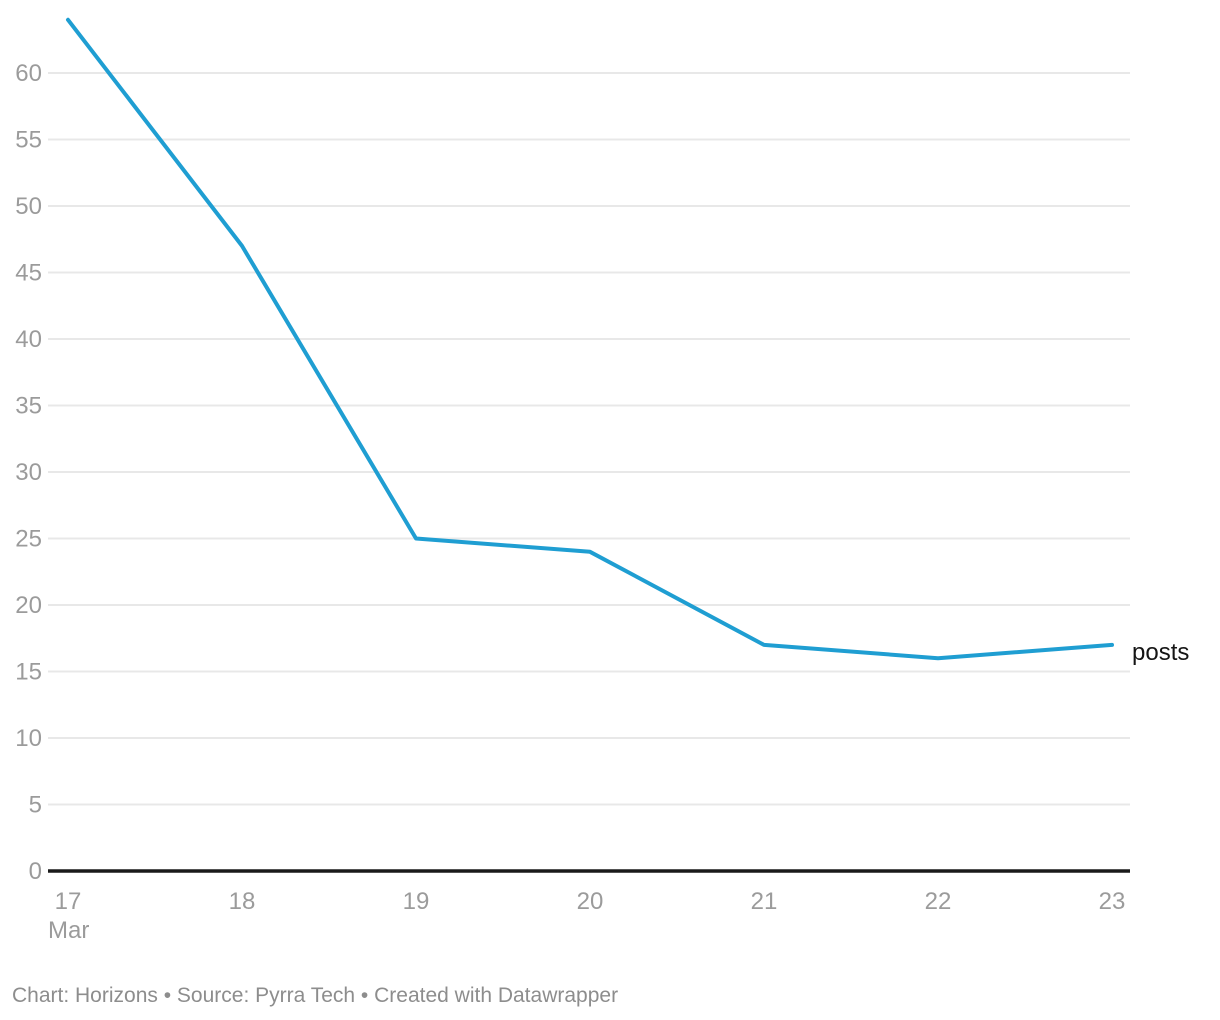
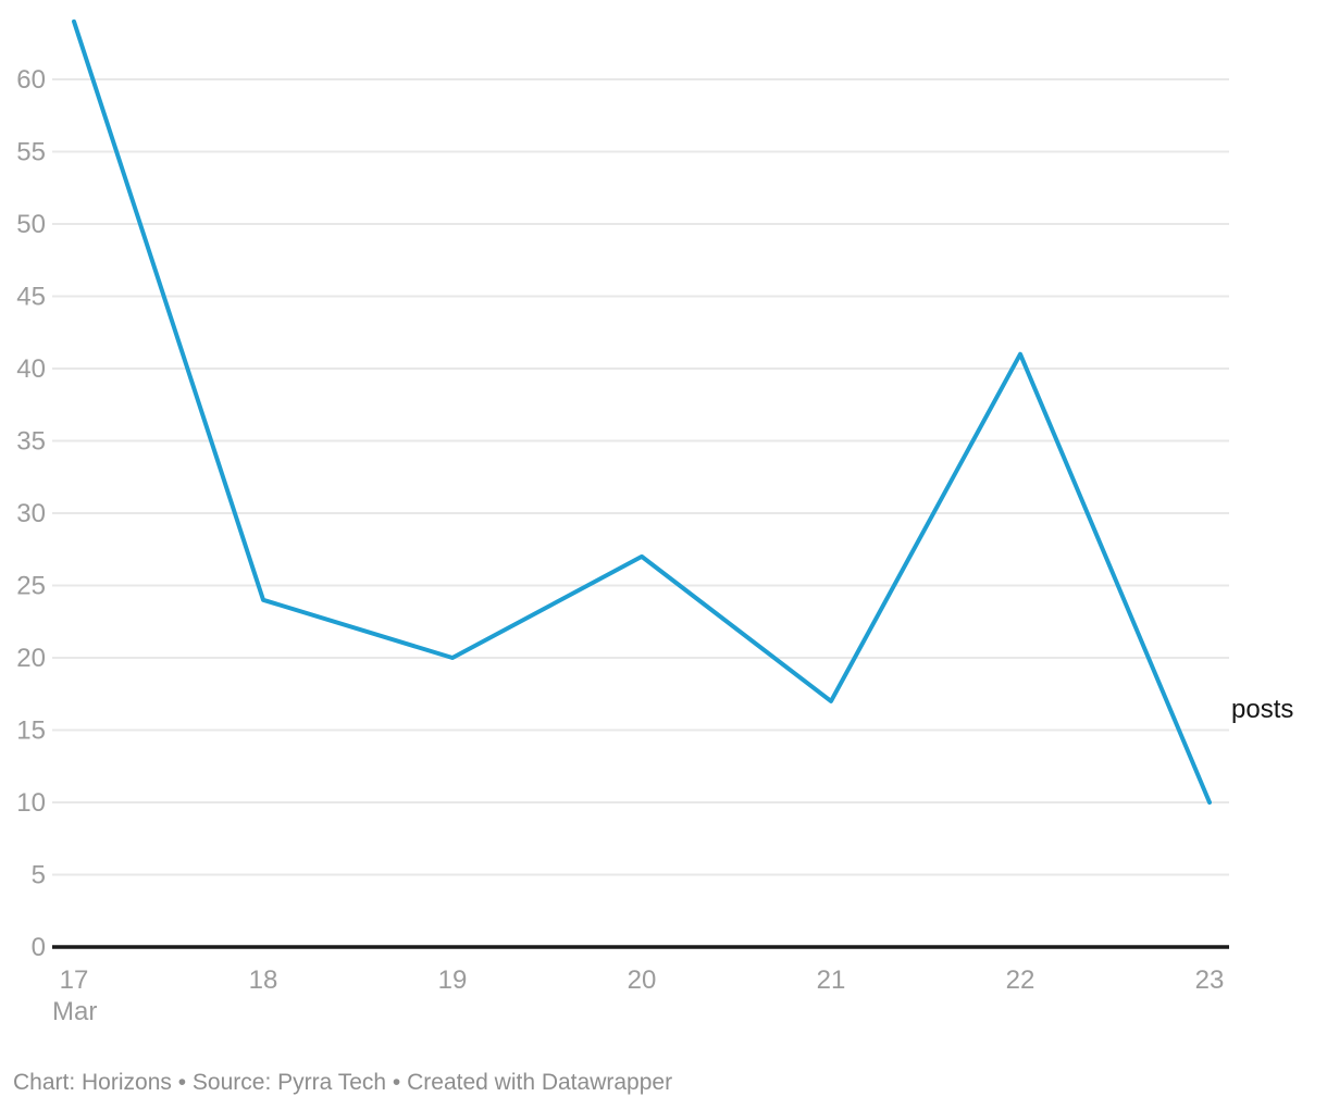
18: 47 -> 24
19: 25 -> 20
20: 24 -> 27
22: 16 -> 41
23: 17 -> 10
